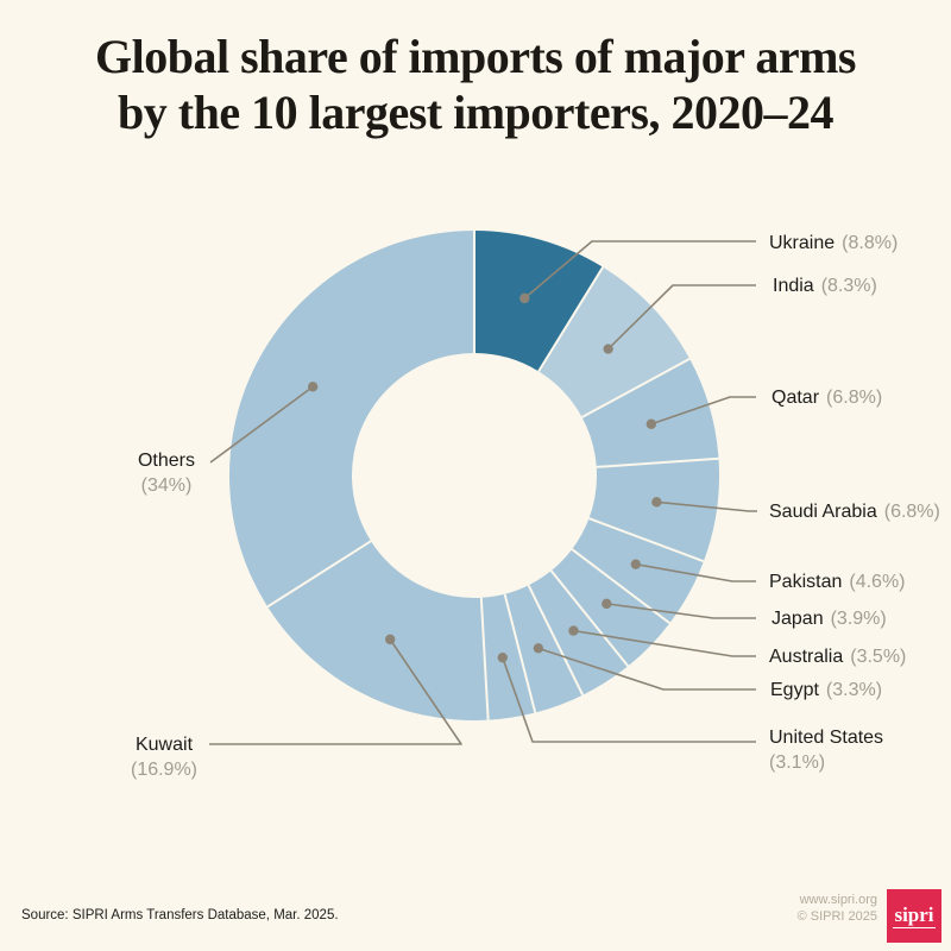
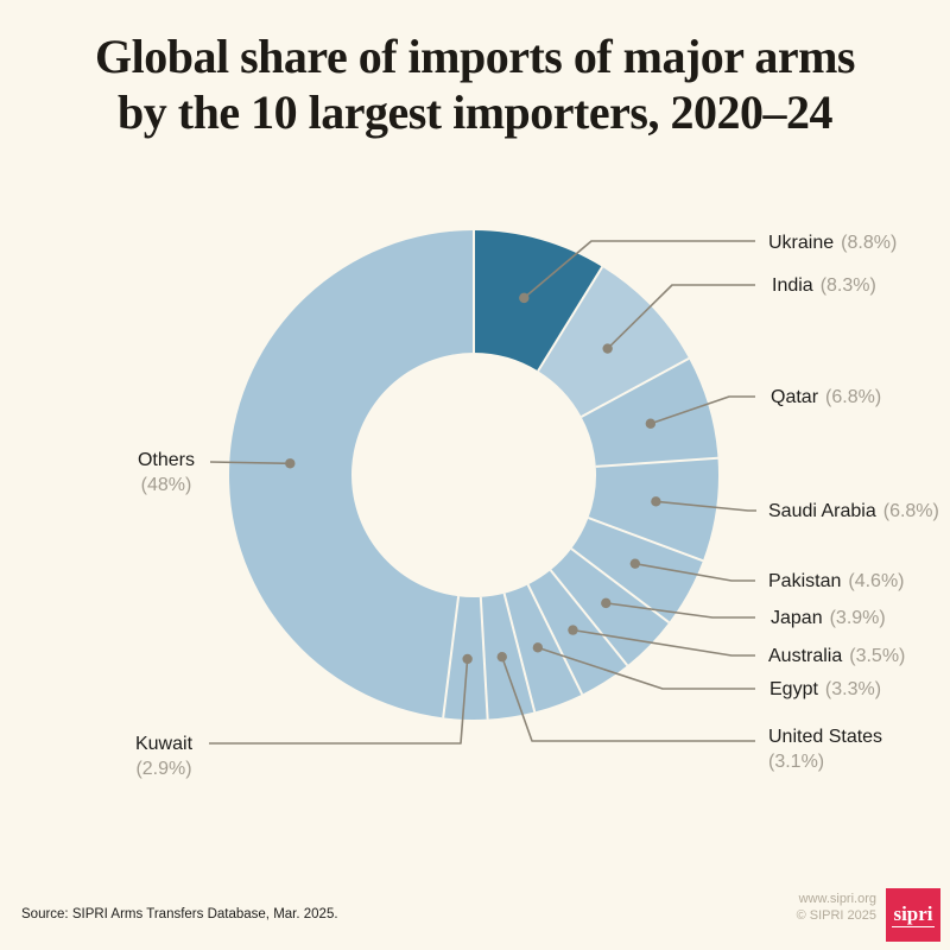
Kuwait: 16.9% -> 2.9%
Others: 34% -> 48%
